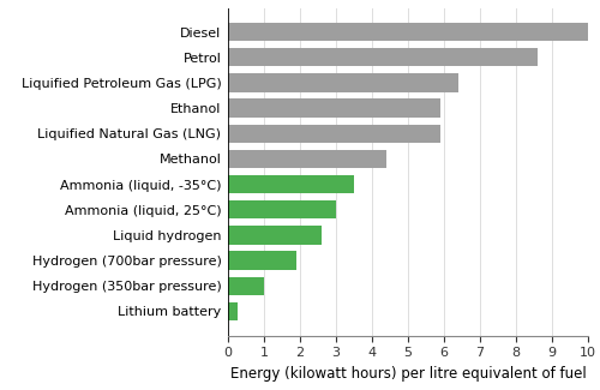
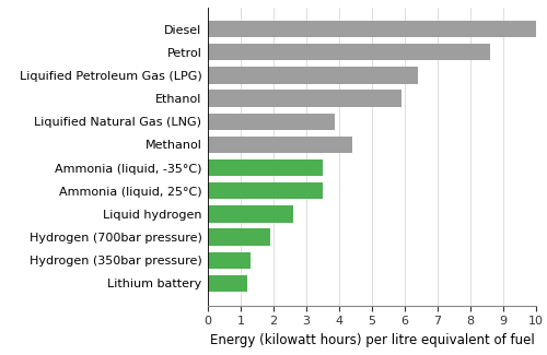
Liquified Natural Gas (LNG): 5.90 -> 3.85
Ammonia (liquid, 25°C): 3.00 -> 3.50
Hydrogen (350bar pressure): 1.00 -> 1.30
Lithium battery: 0.25 -> 1.20
